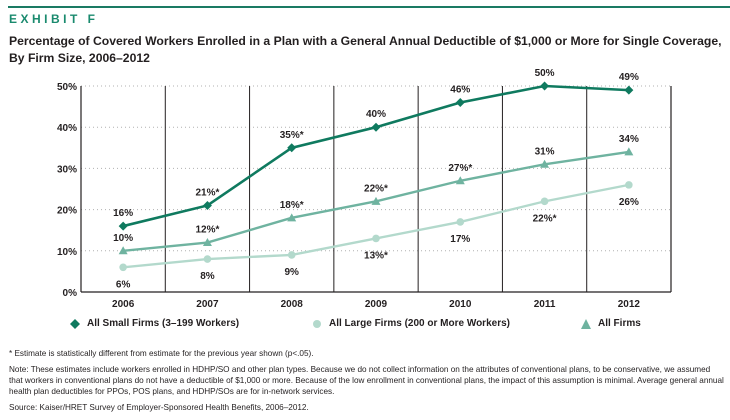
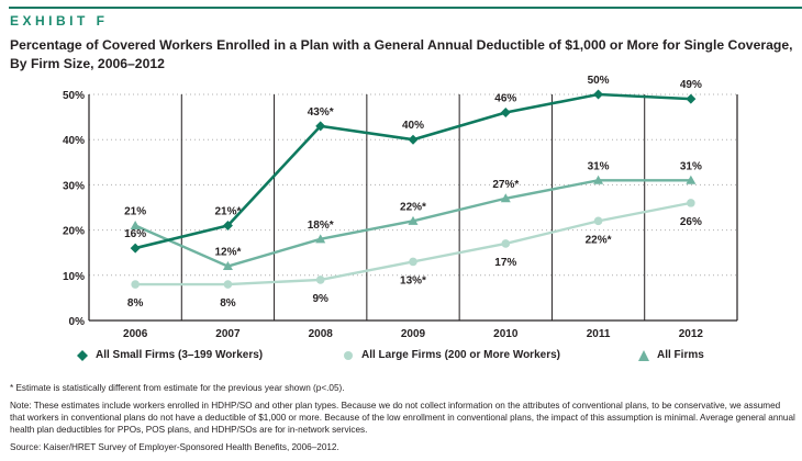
All Large Firms (200 or More Workers)/2006: 6% -> 8%
All Firms/2006: 10% -> 21%
All Small Firms (3–199 Workers)/2008: 35 -> 43
All Firms/2012: 34% -> 31%
